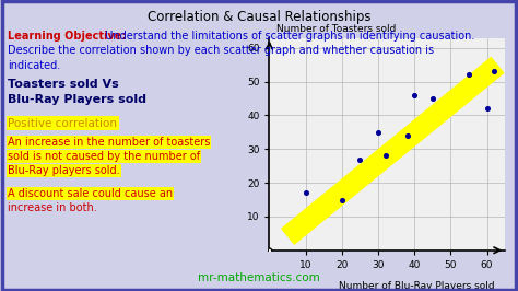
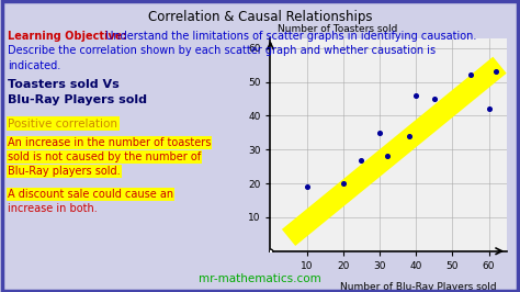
10: 17 -> 19
20: 15 -> 20
